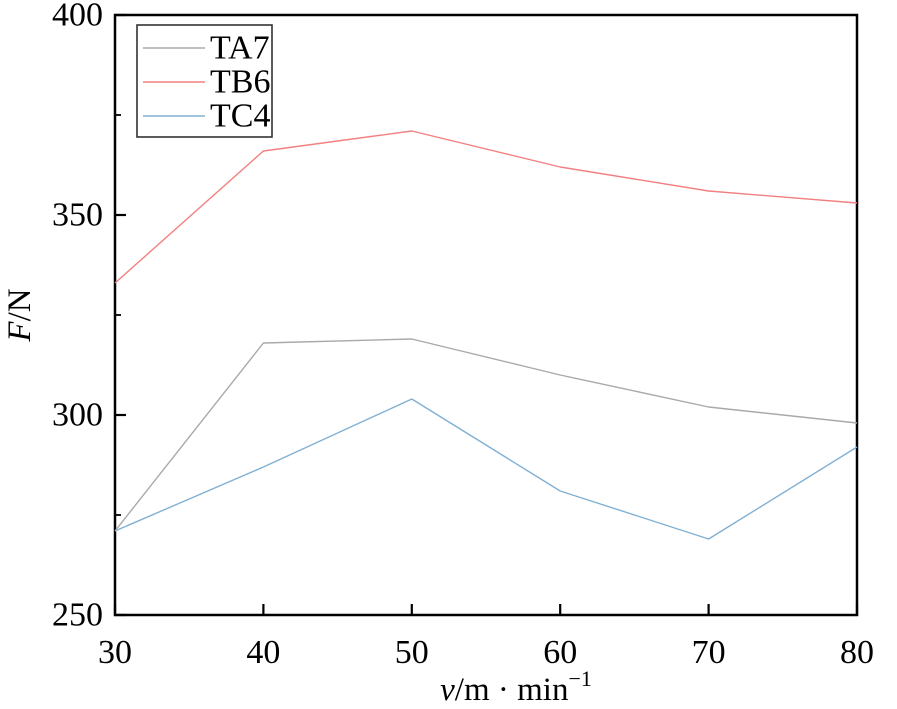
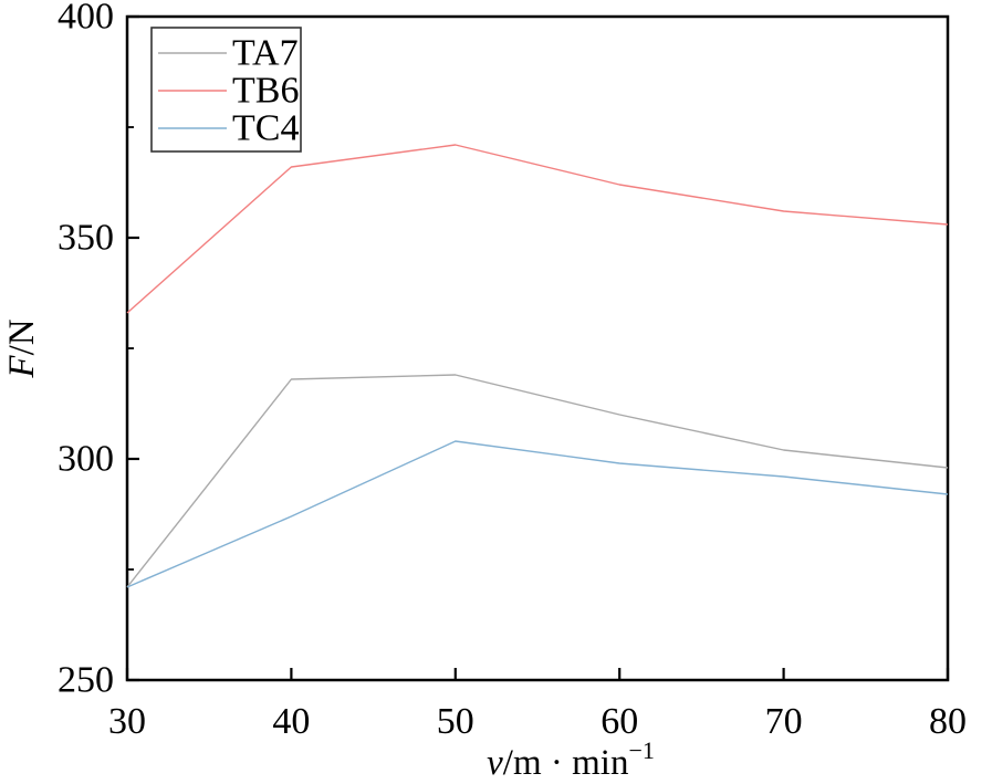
TC4/60: 281 -> 299
TC4/70: 269 -> 296
